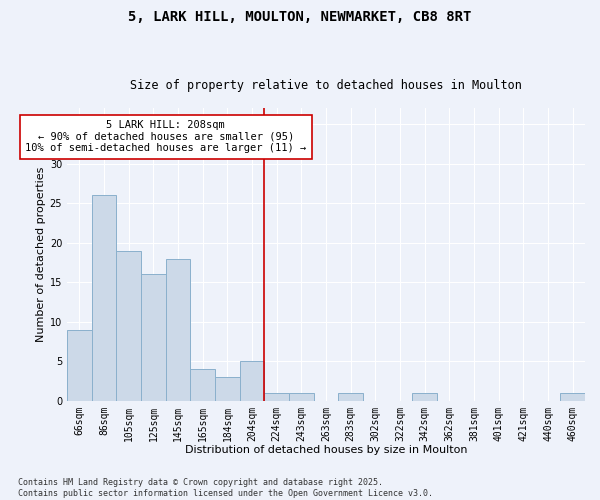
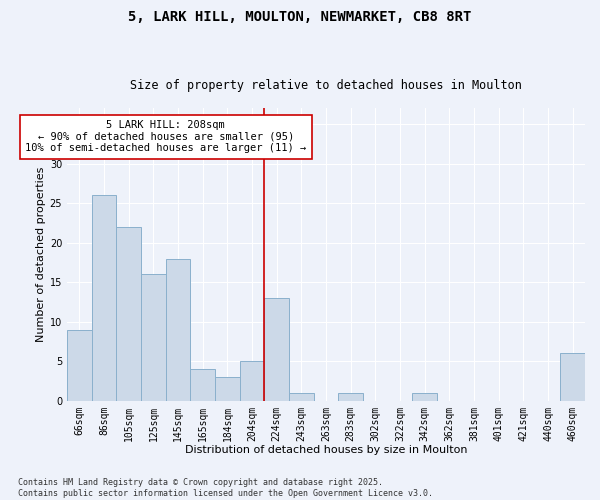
105sqm: 19 -> 22
224sqm: 1 -> 13
460sqm: 1 -> 6
